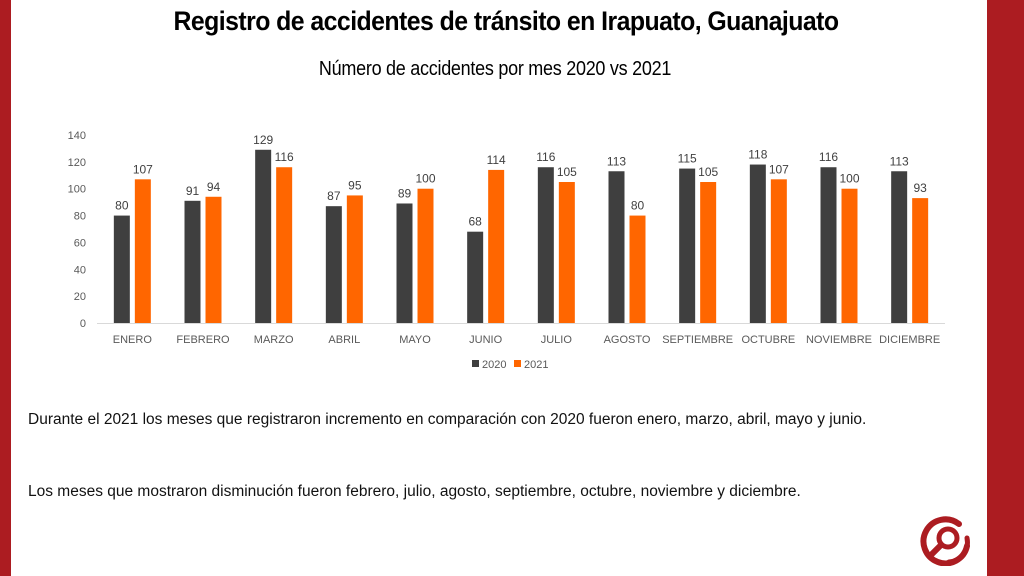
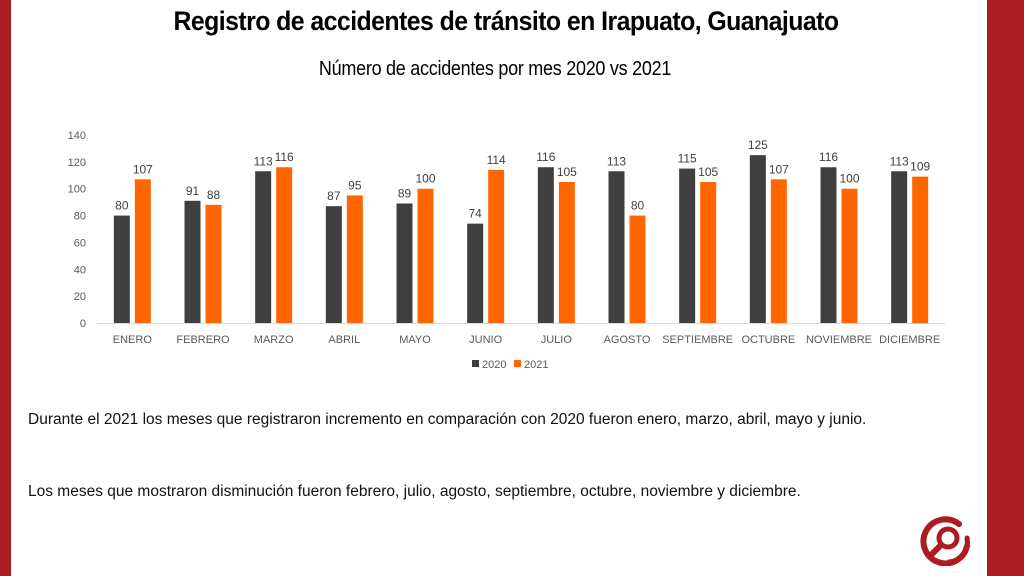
2021/FEBRERO: 94 -> 88
2020/MARZO: 129 -> 113
2020/JUNIO: 68 -> 74
2020/OCTUBRE: 118 -> 125
2021/DICIEMBRE: 93 -> 109
